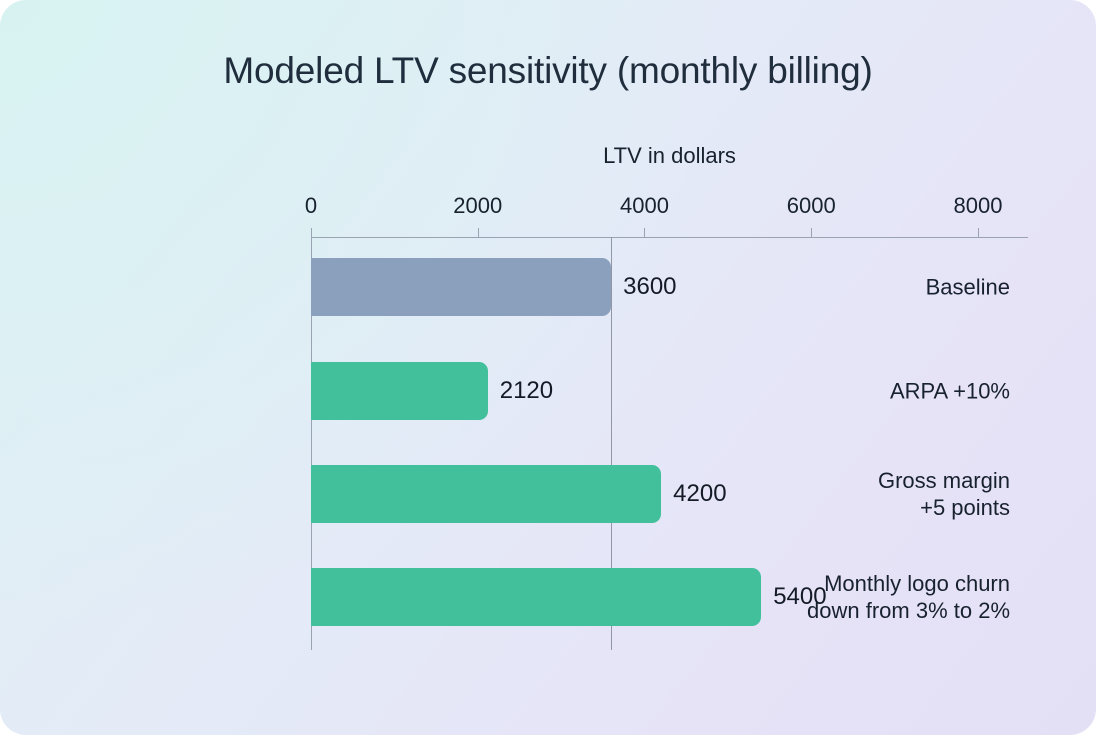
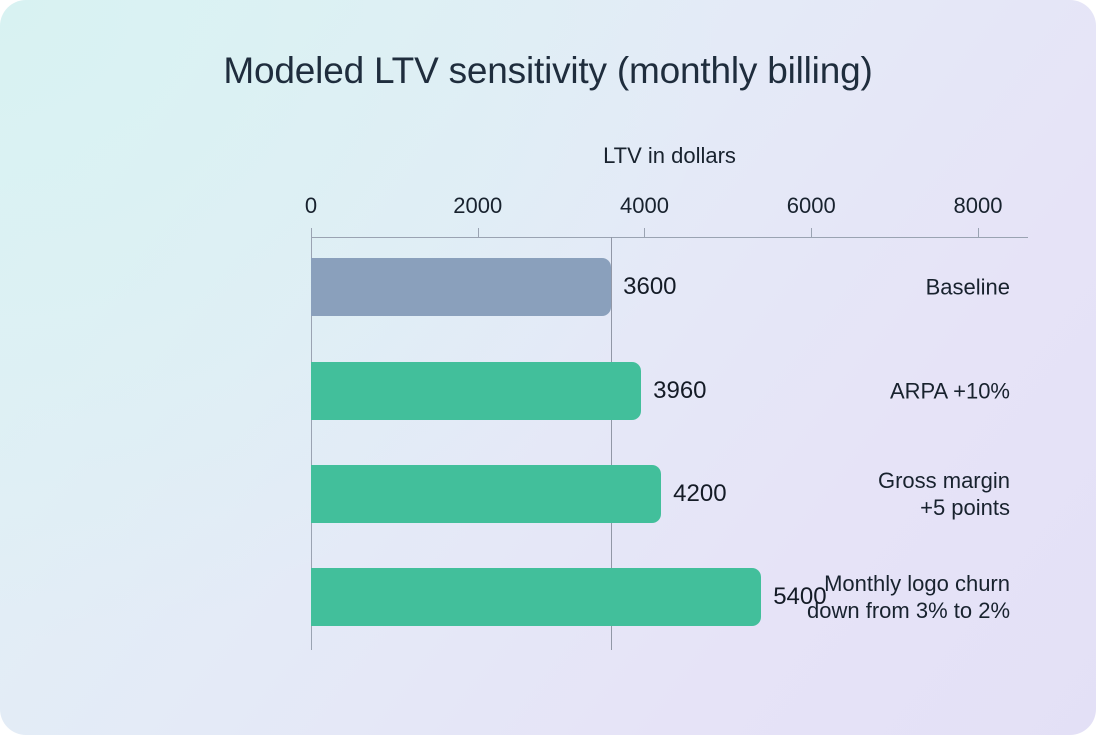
ARPA +10%: 2120 -> 3960
